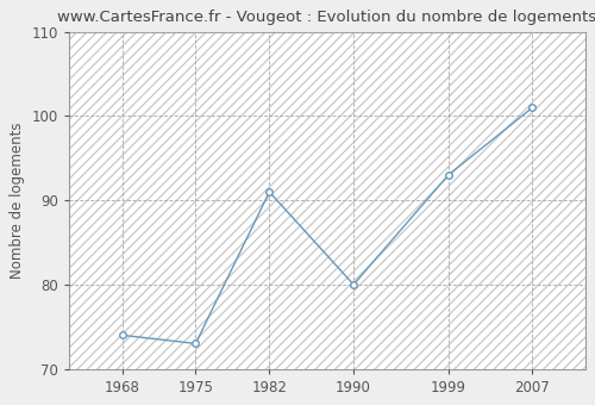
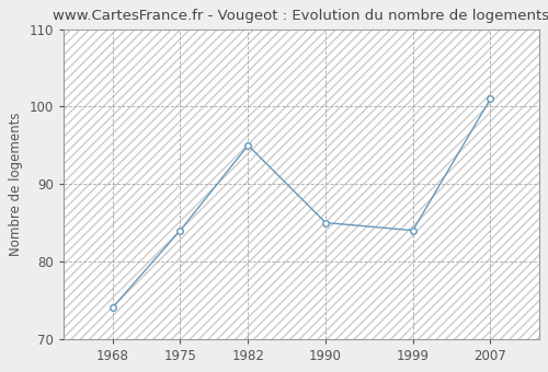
1975: 73 -> 84
1982: 91 -> 95
1990: 80 -> 85
1999: 93 -> 84
